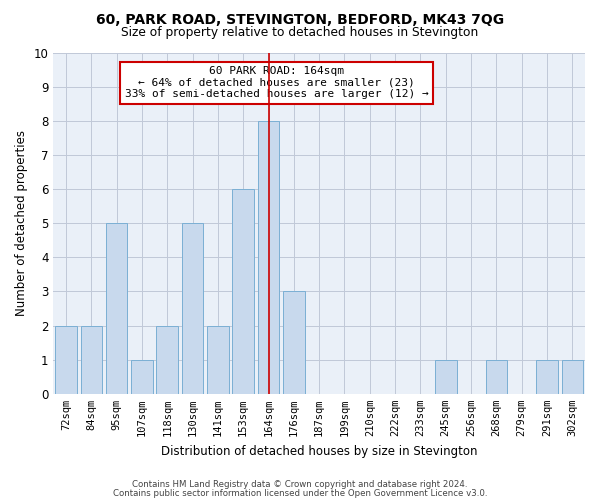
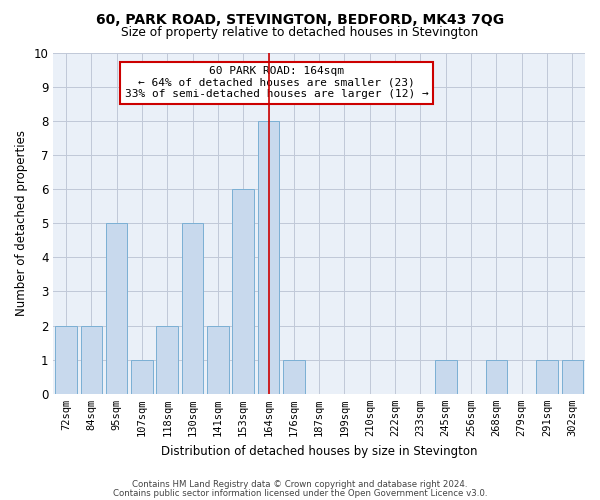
176sqm: 3 -> 1
